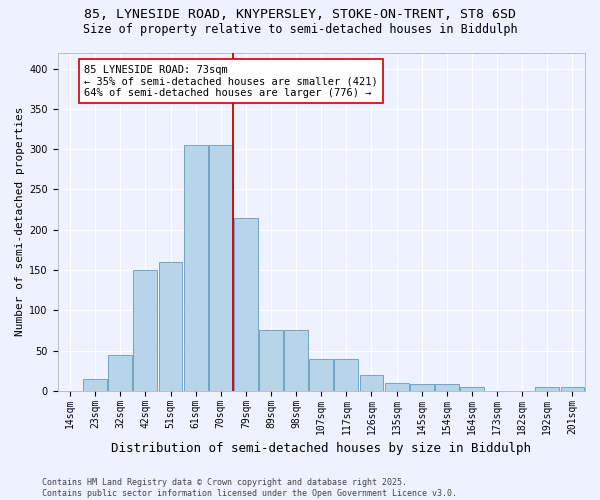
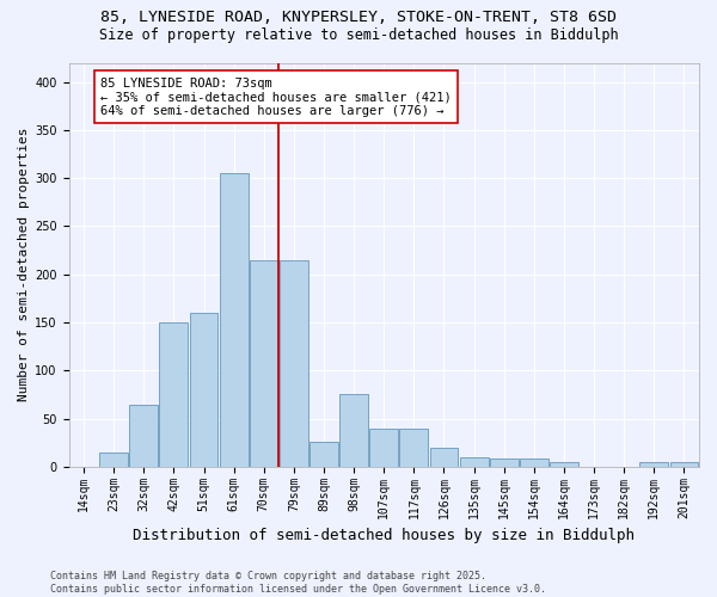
32sqm: 45 -> 64
70sqm: 305 -> 214
89sqm: 75 -> 26
